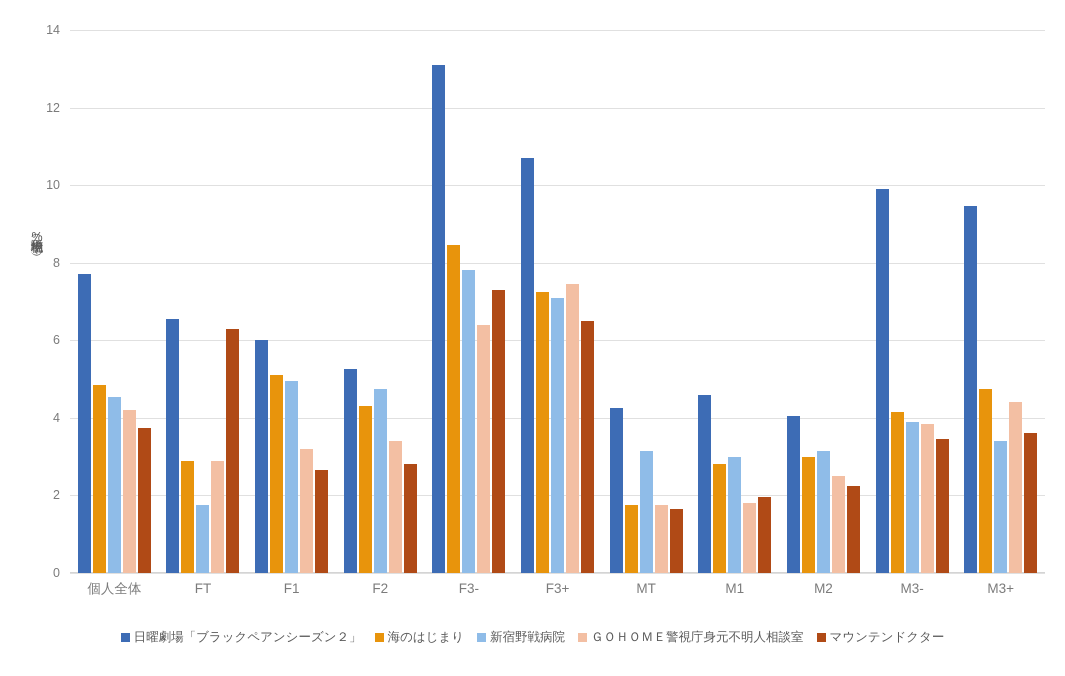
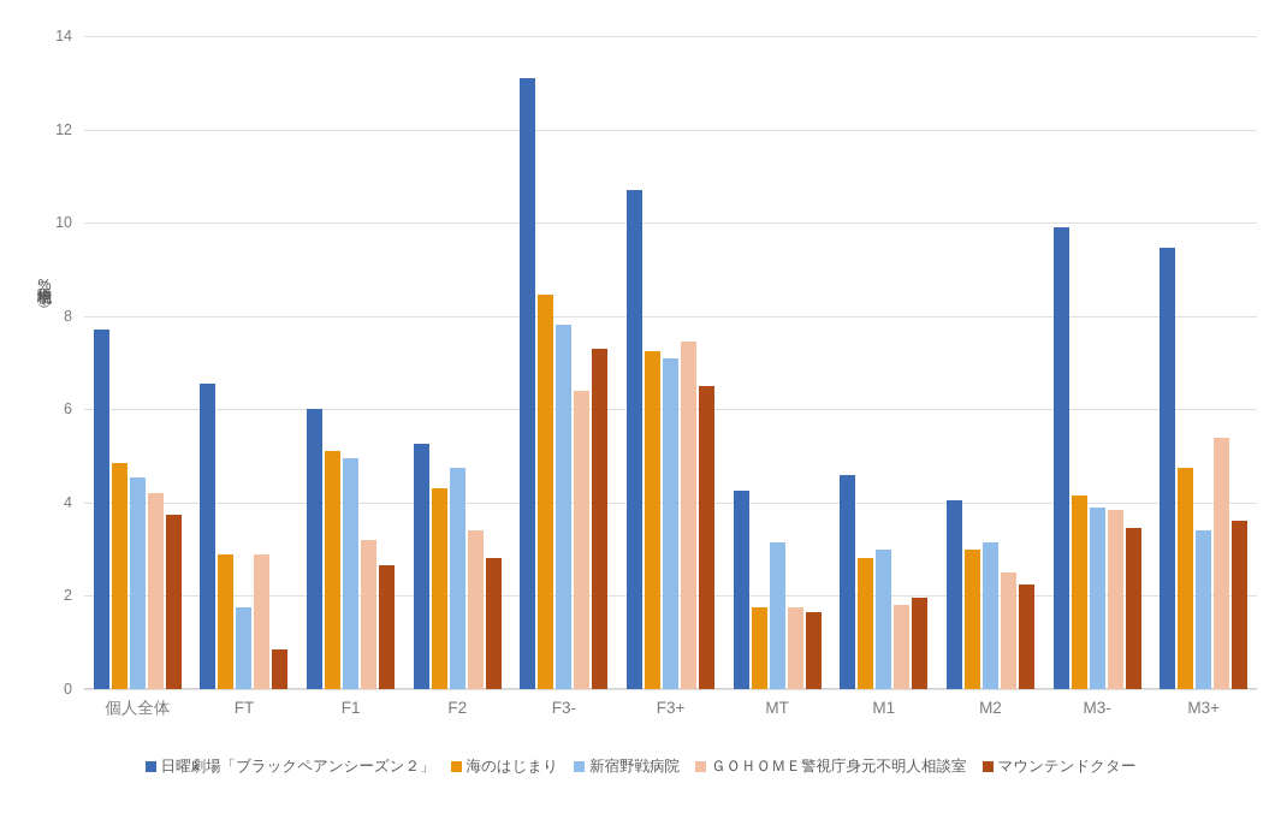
マウンテンドクター/FT: 6.3 -> 0.8
ＧＯＨＯＭＥ警視庁身元不明人相談室/M3+: 4.4 -> 5.4
